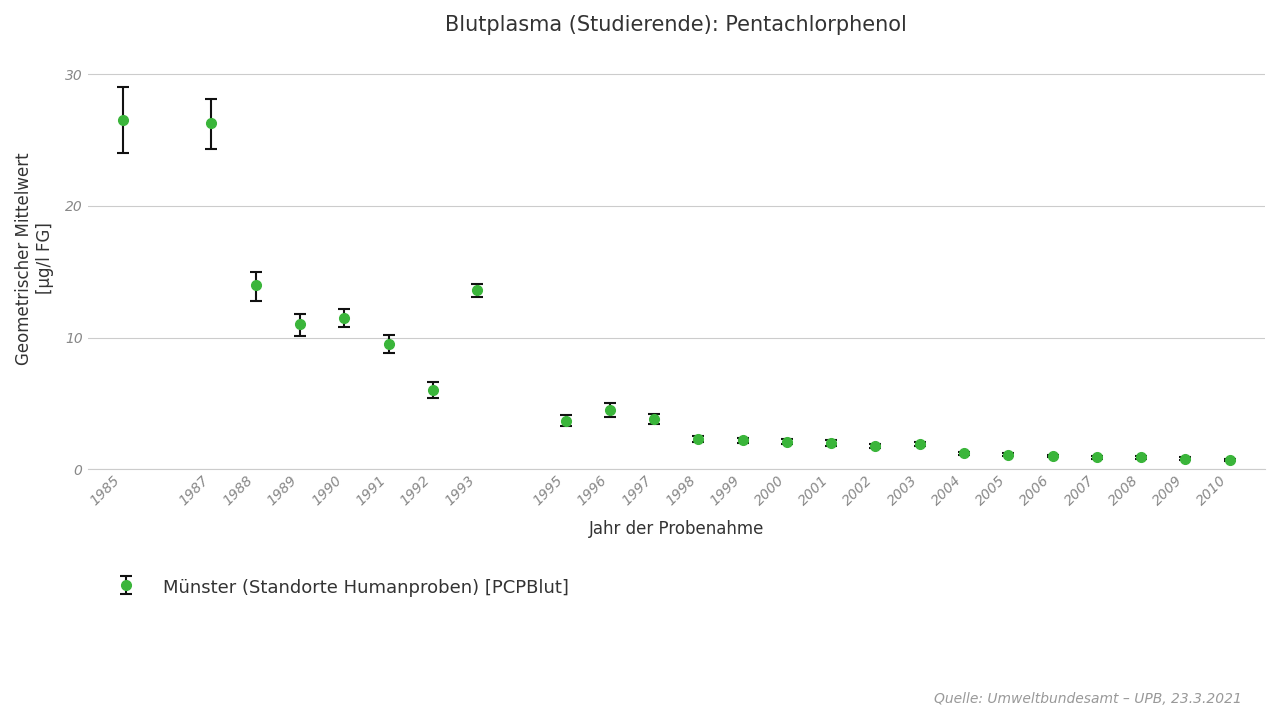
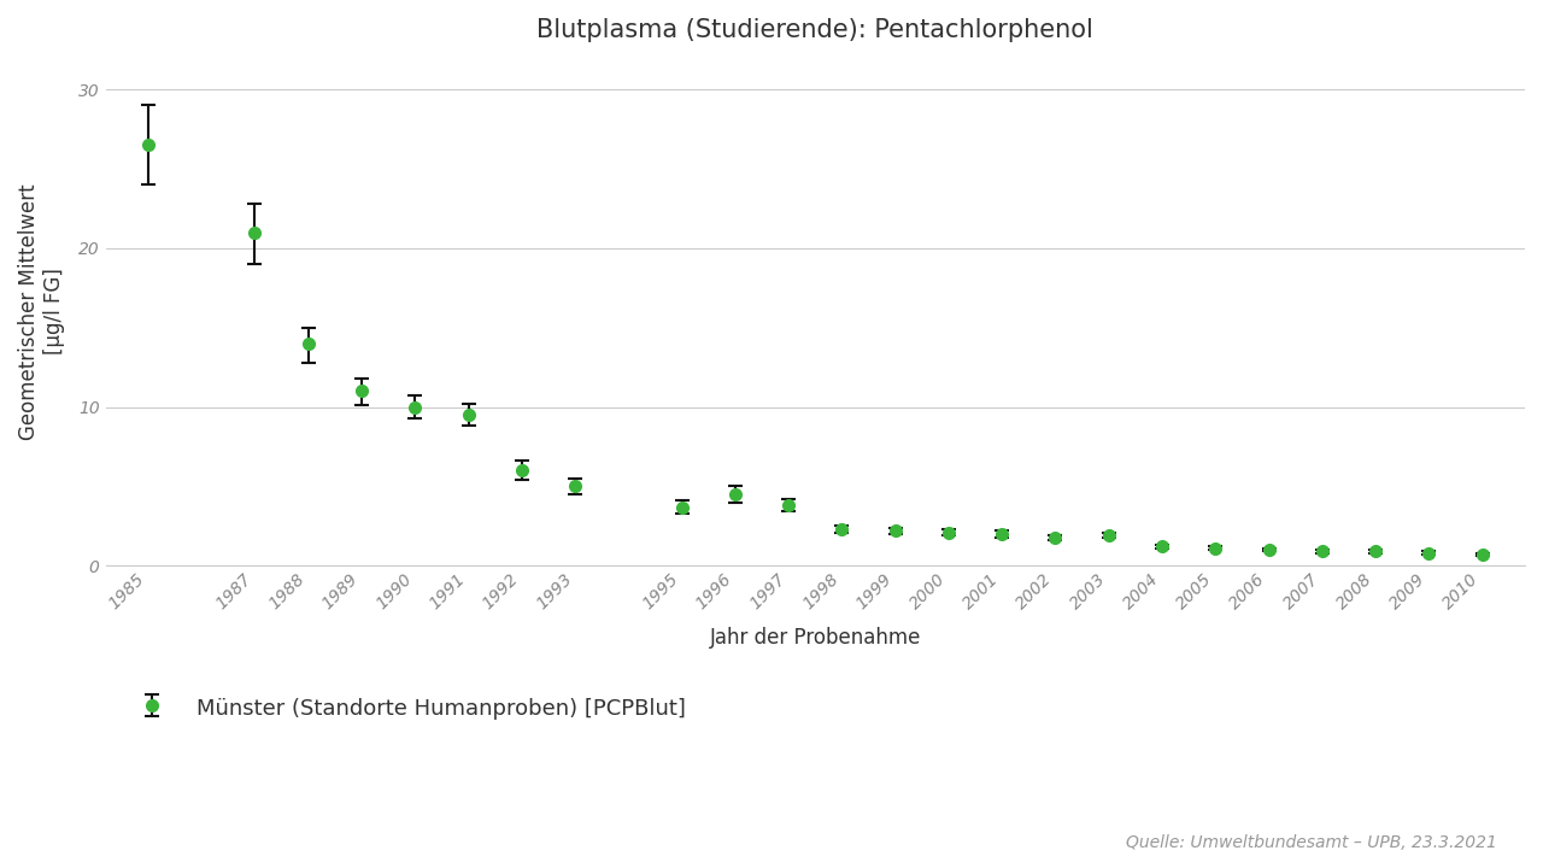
1987: 26.3 -> 21.0
1990: 11.5 -> 10.0
1993: 13.6 -> 5.0
